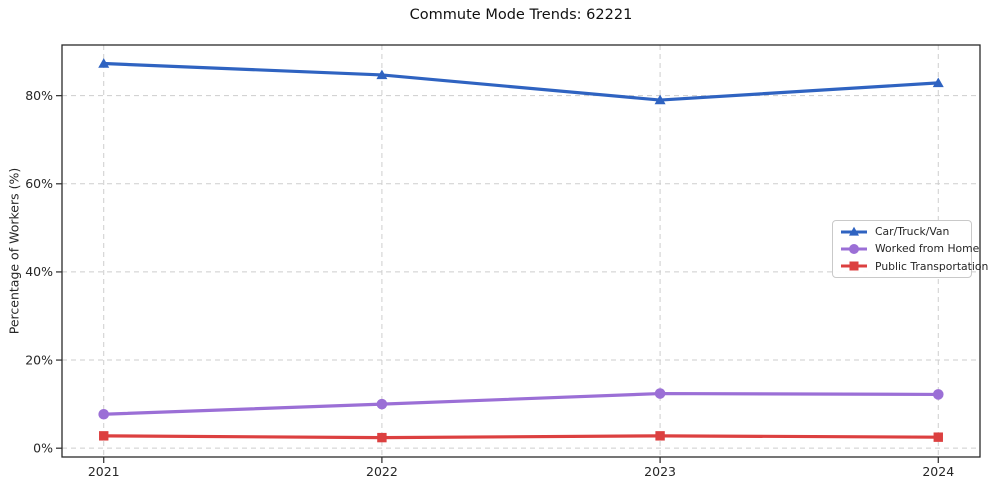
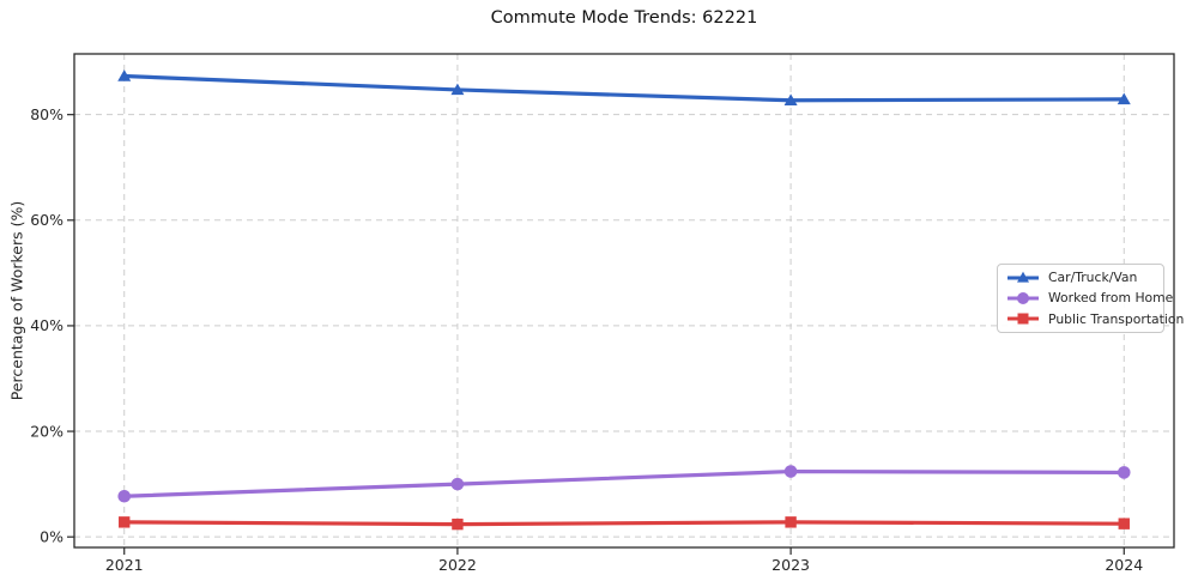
Car/Truck/Van/2023: 79% -> 83%
